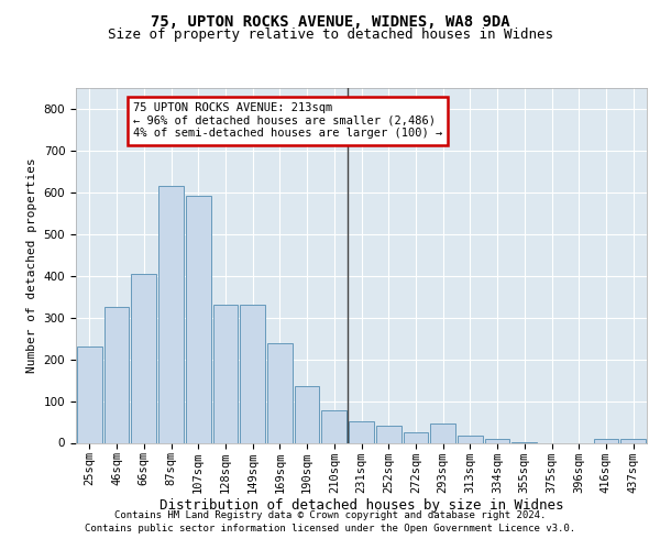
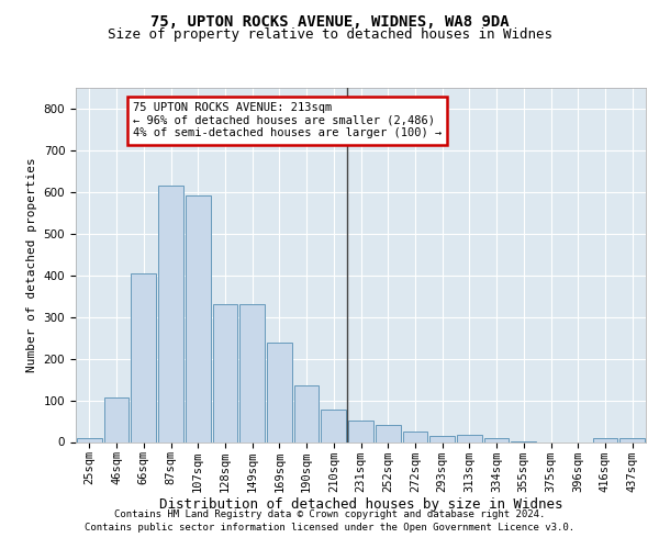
25sqm: 230 -> 8
46sqm: 325 -> 107
293sqm: 45 -> 15
